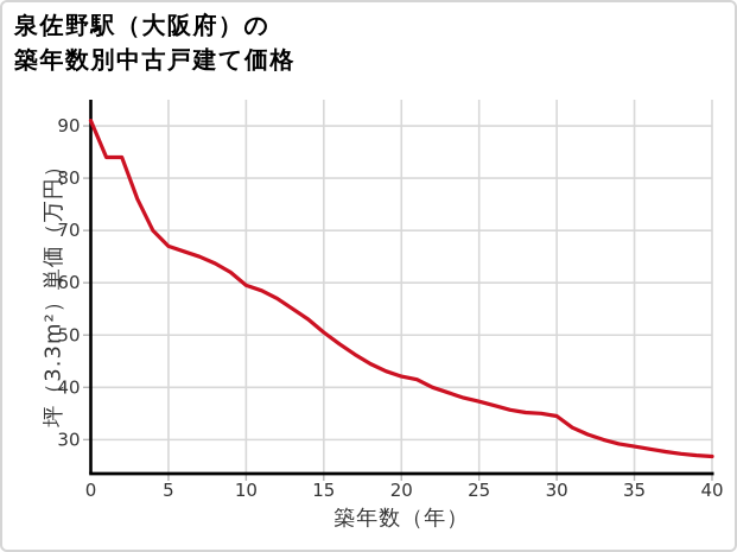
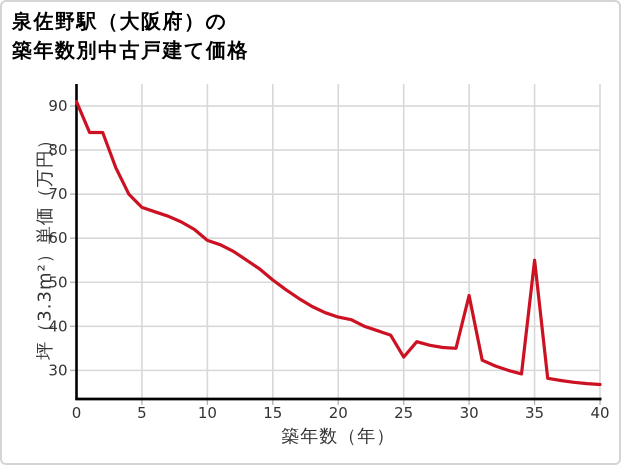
25: 37 -> 33
30: 34 -> 47
35: 29 -> 55
